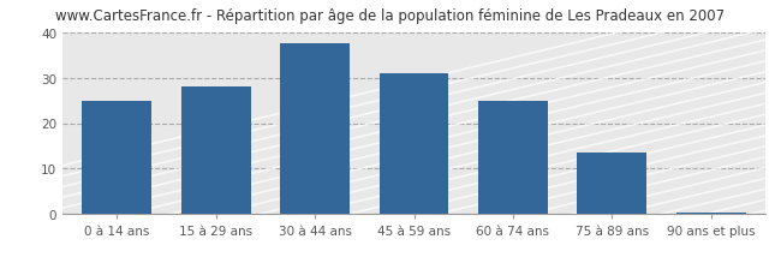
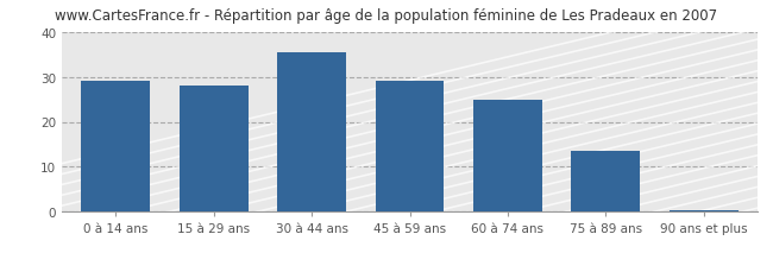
0 à 14 ans: 25.0 -> 29.0
30 à 44 ans: 37.5 -> 35.5
45 à 59 ans: 31.0 -> 29.0
